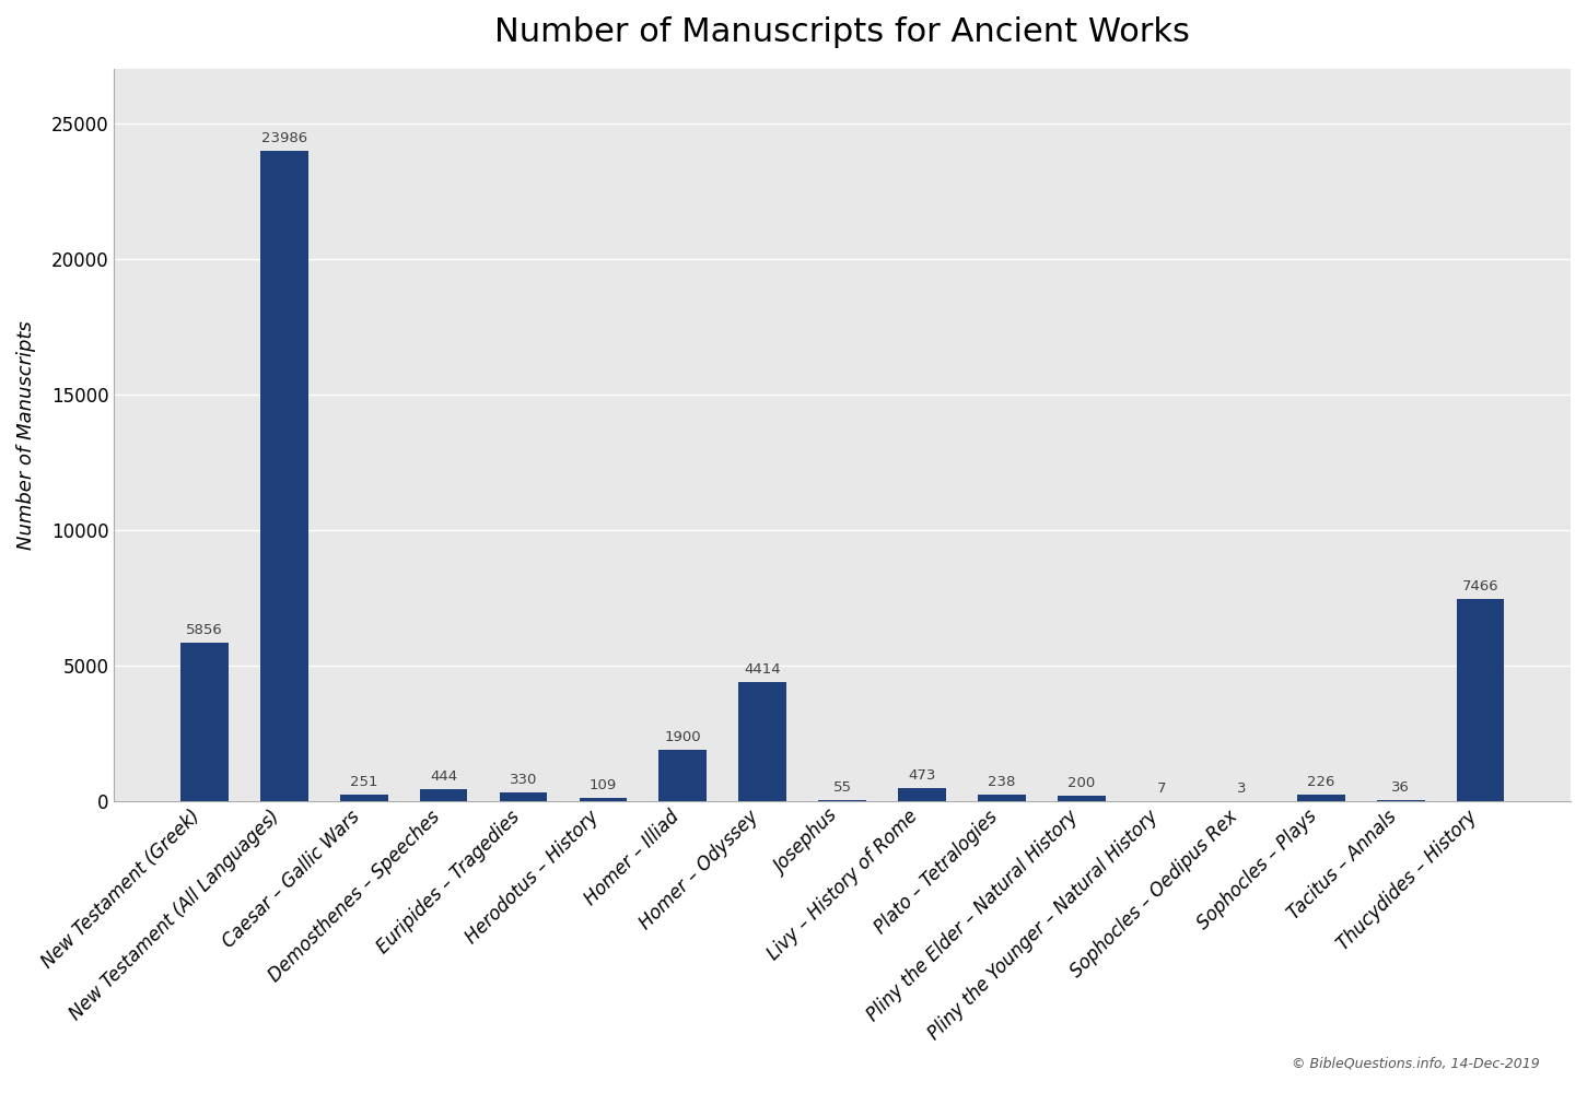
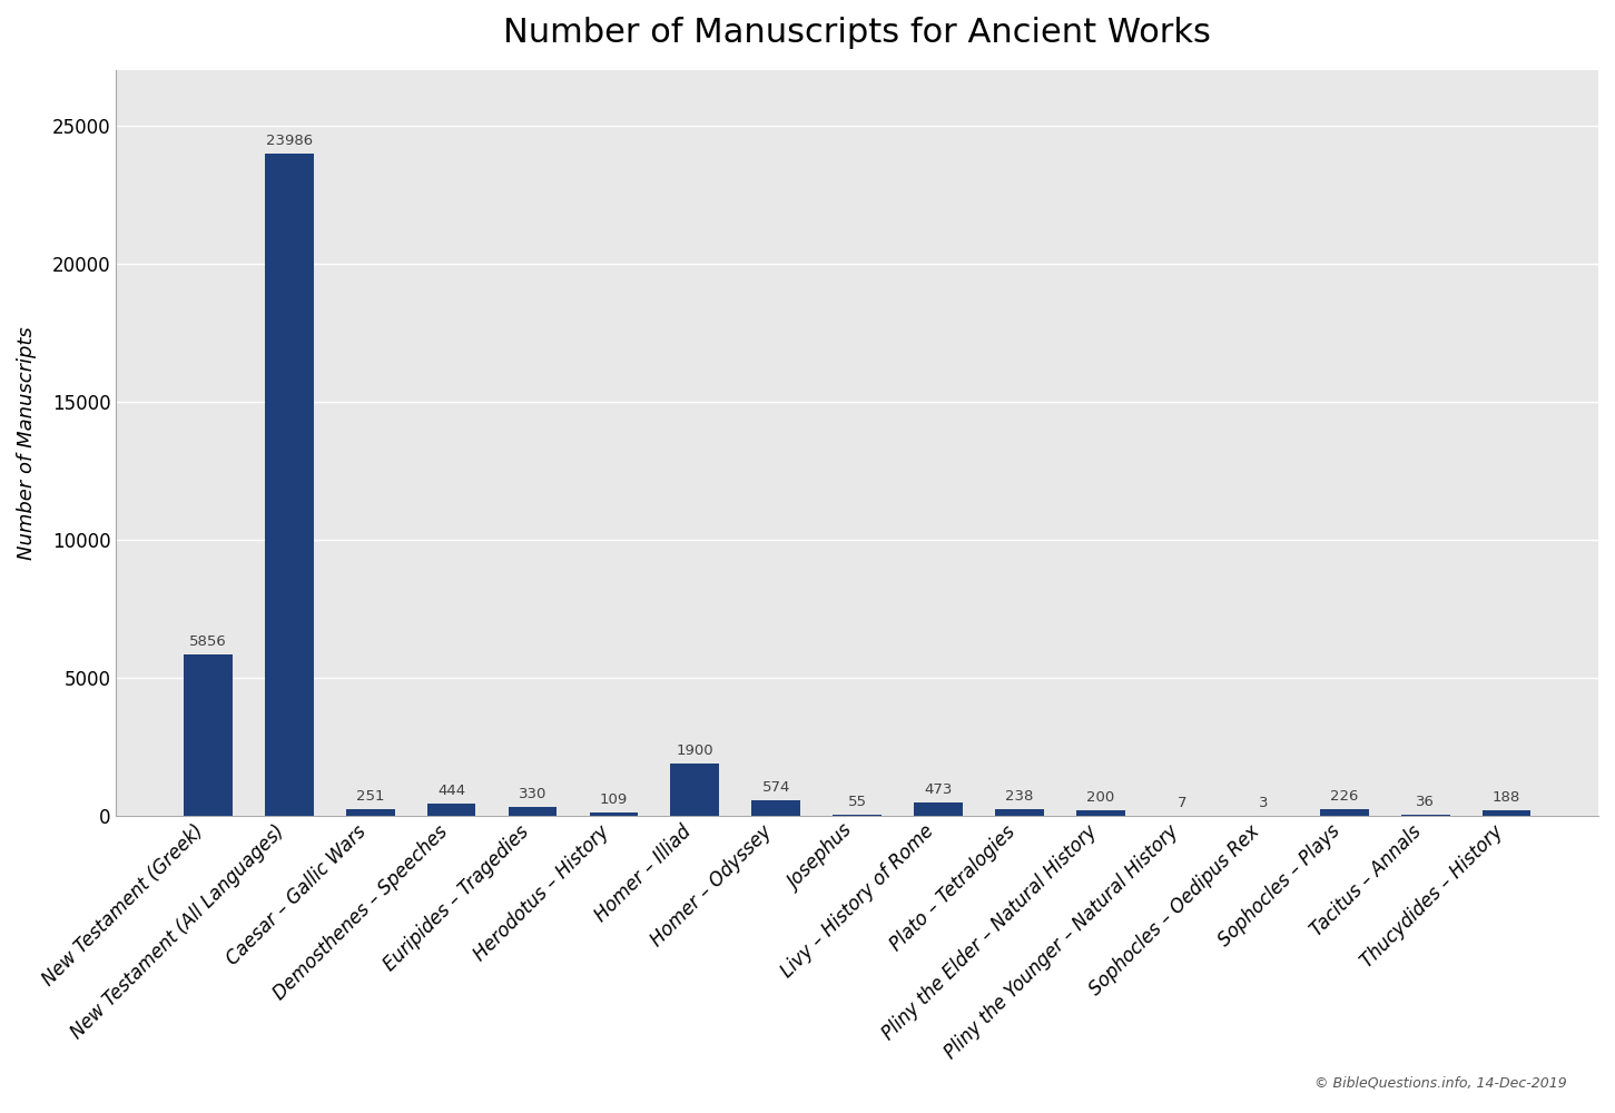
Homer – Odyssey: 4414 -> 574
Thucydides – History: 7466 -> 188
